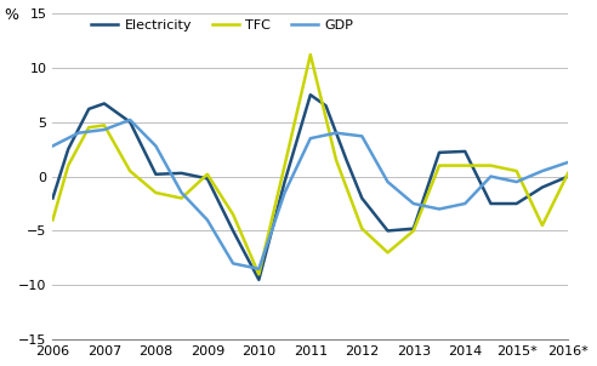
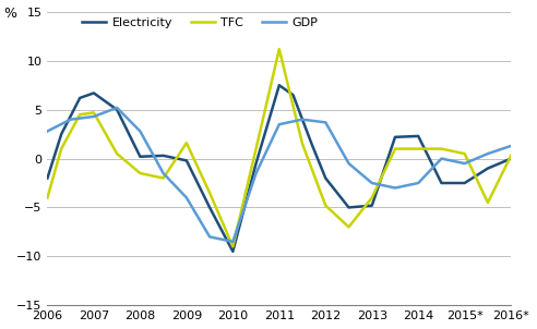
TFC/2009: 0.2 -> 1.6
TFC/2013: -5.0 -> -4.0
